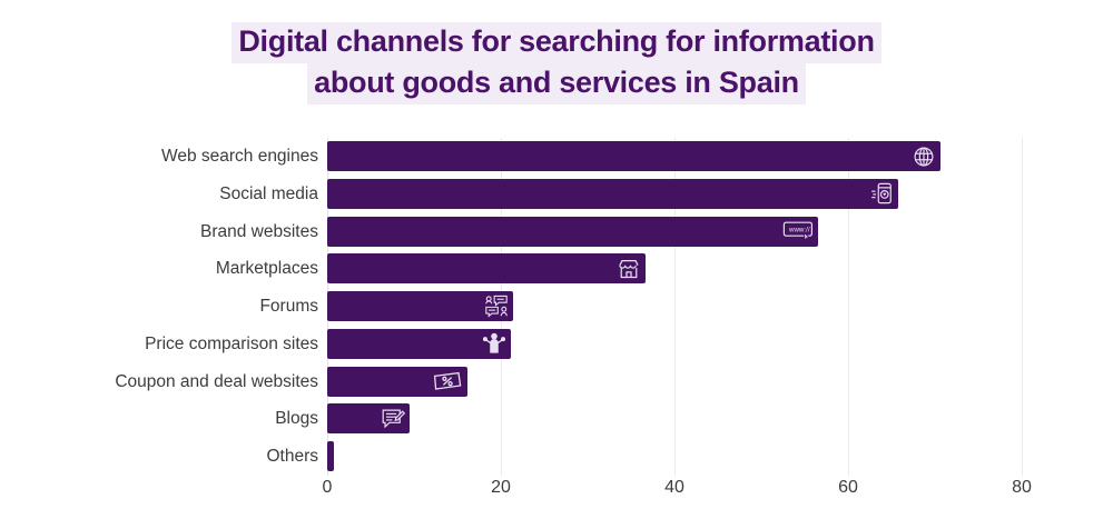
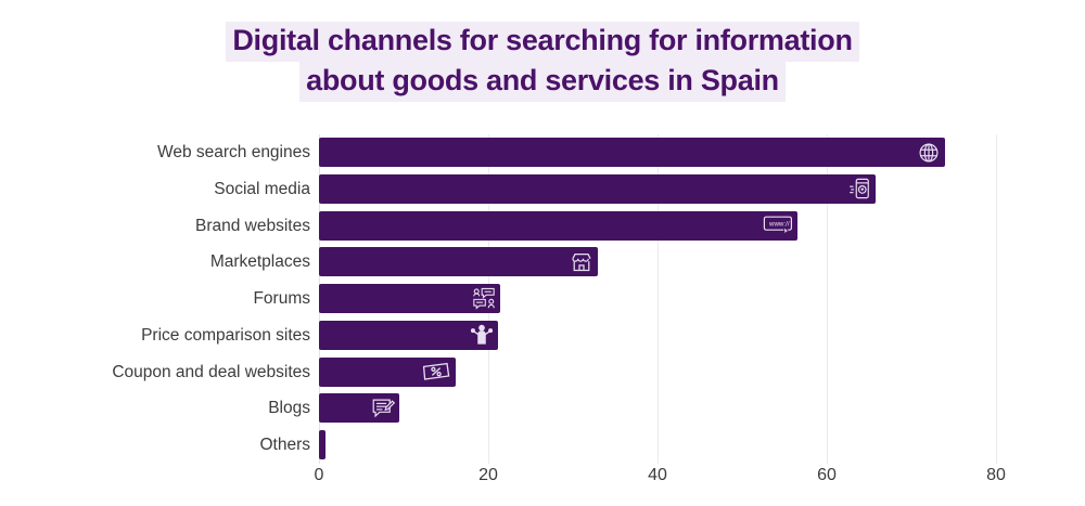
Web search engines: 71 -> 74
Marketplaces: 37 -> 33
